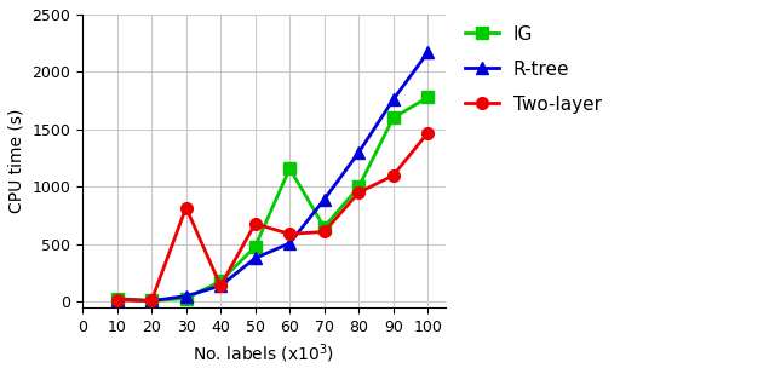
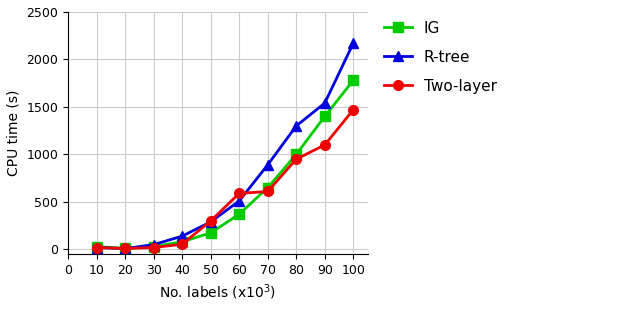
Two-layer/30: 820 -> 20
IG/40: 180 -> 80
Two-layer/40: 140 -> 60
IG/50: 480 -> 180
R-tree/50: 380 -> 290
Two-layer/50: 680 -> 300
IG/60: 1160 -> 370
IG/90: 1600 -> 1400
R-tree/90: 1760 -> 1540
